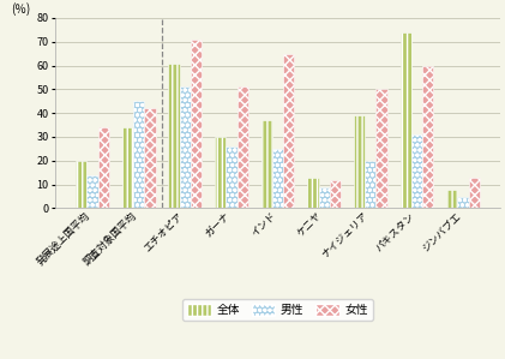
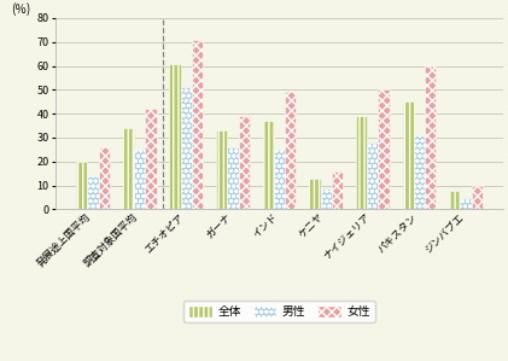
女性/発展途上国平均: 34 -> 26
男性/調査対象国平均: 45 -> 25
全体/ガーナ: 30 -> 33
女性/ガーナ: 51 -> 39
女性/インド: 65 -> 49
女性/ケニヤ: 12 -> 16
男性/ナイジェリア: 20 -> 28
全体/パキスタン: 74 -> 45
女性/ジンバブエ: 13 -> 10
